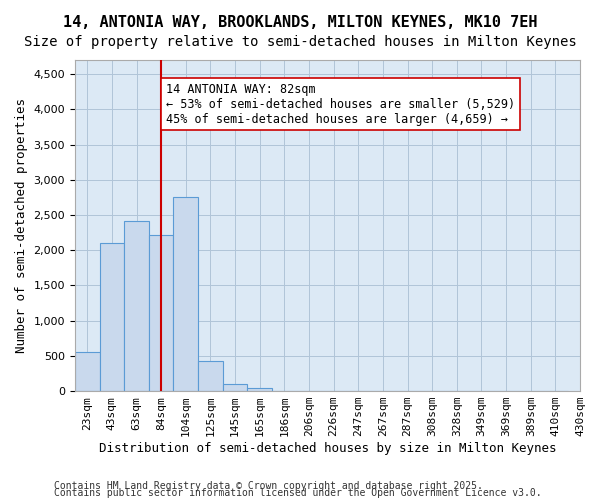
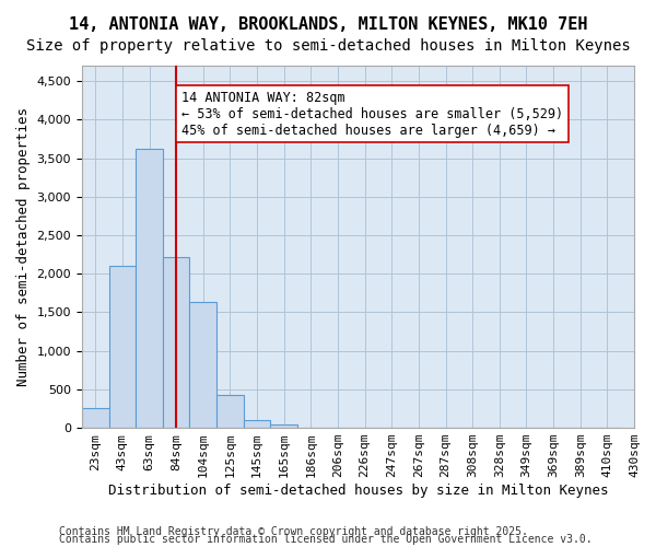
23sqm: 560 -> 250
63sqm: 2,420 -> 3,620
104sqm: 2,760 -> 1,630
